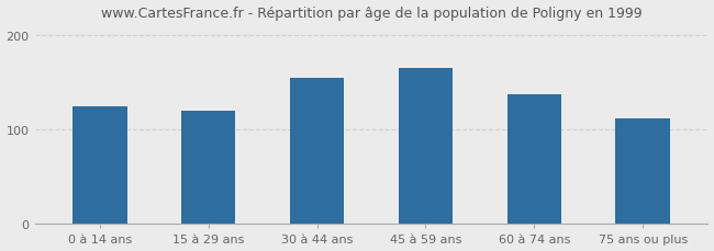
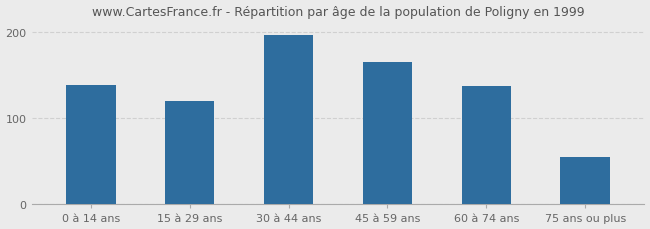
0 à 14 ans: 124 -> 138
30 à 44 ans: 154 -> 196
75 ans ou plus: 112 -> 55
